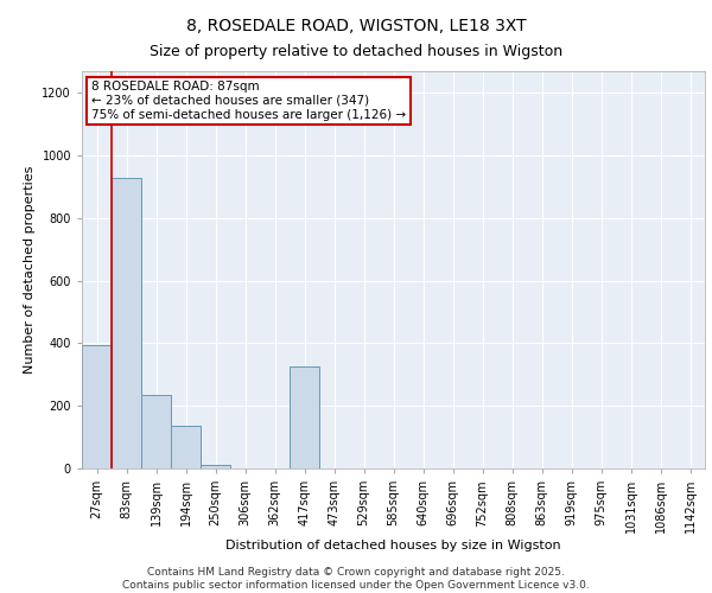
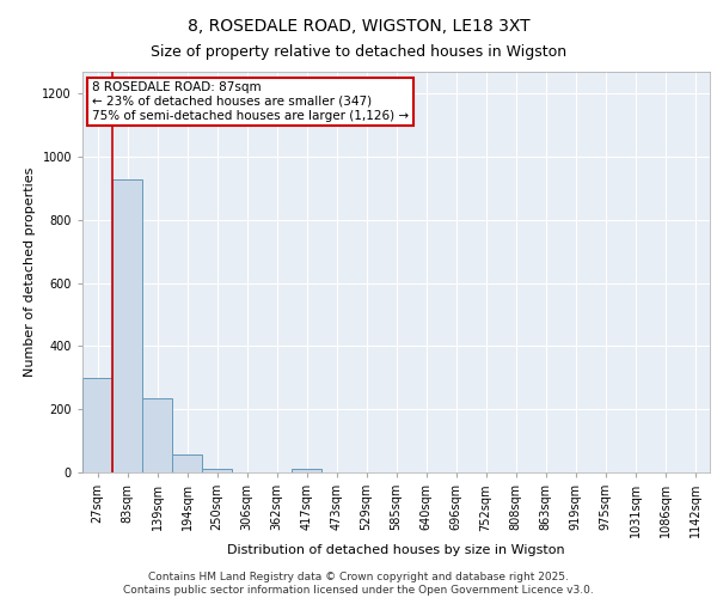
27sqm: 395 -> 300
194sqm: 135 -> 55
417sqm: 325 -> 12
